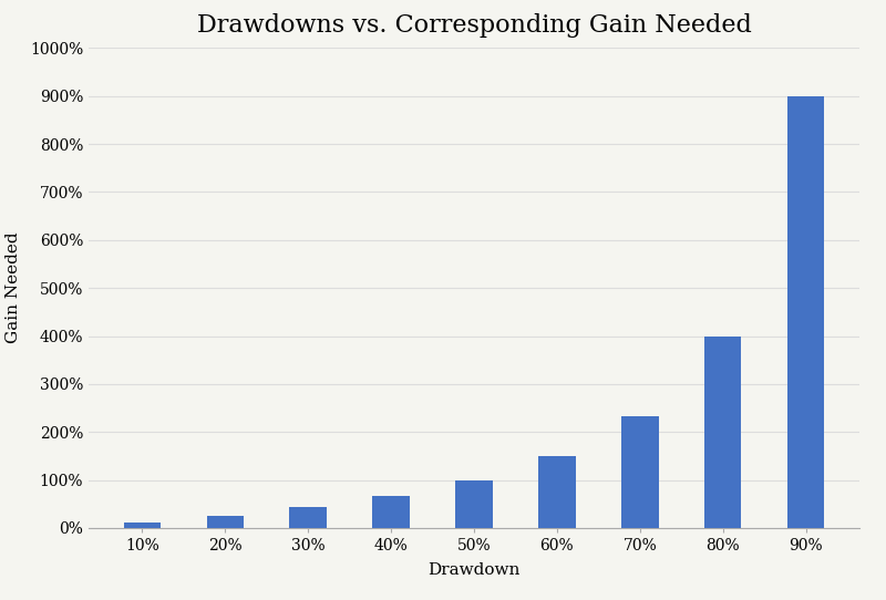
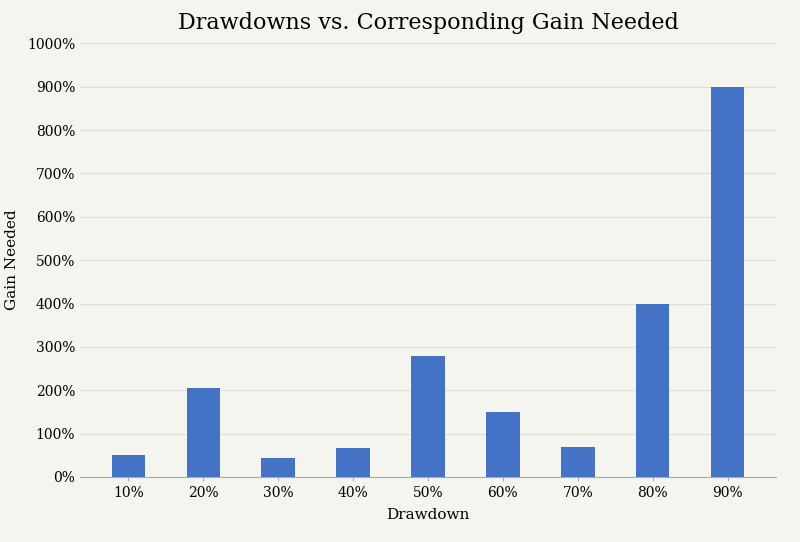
10%: 11% -> 50%
20%: 25% -> 205%
50%: 100% -> 280%
70%: 233% -> 70%
